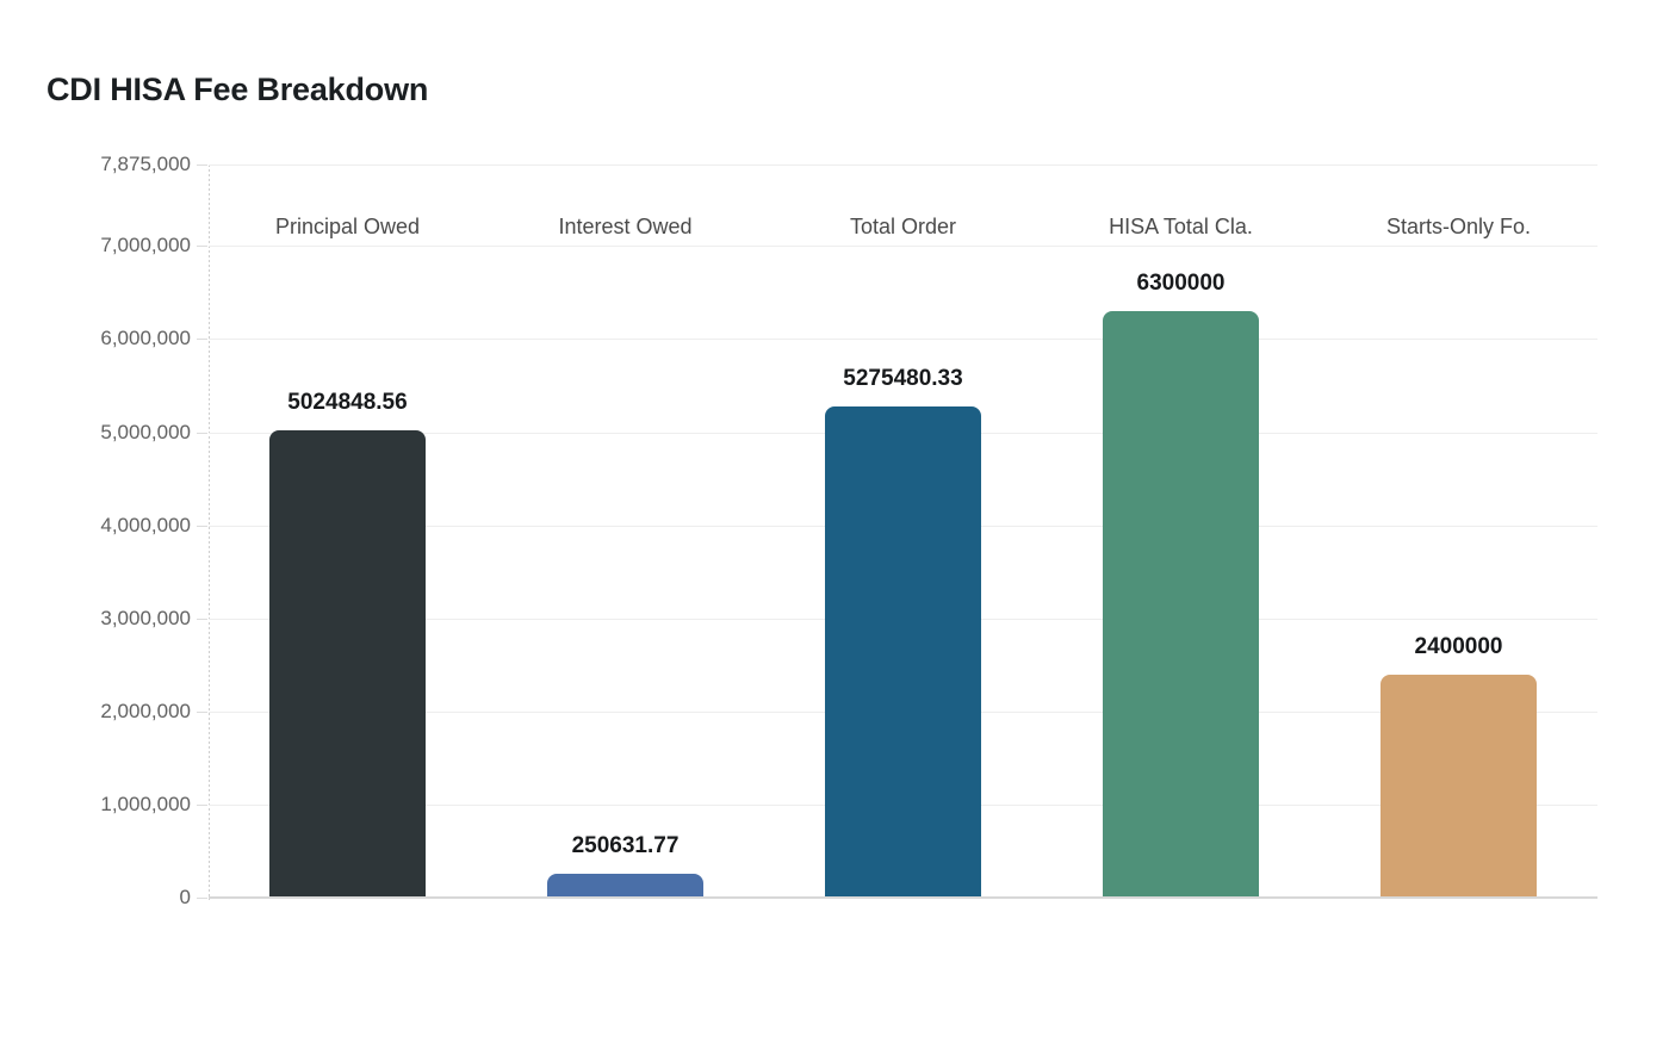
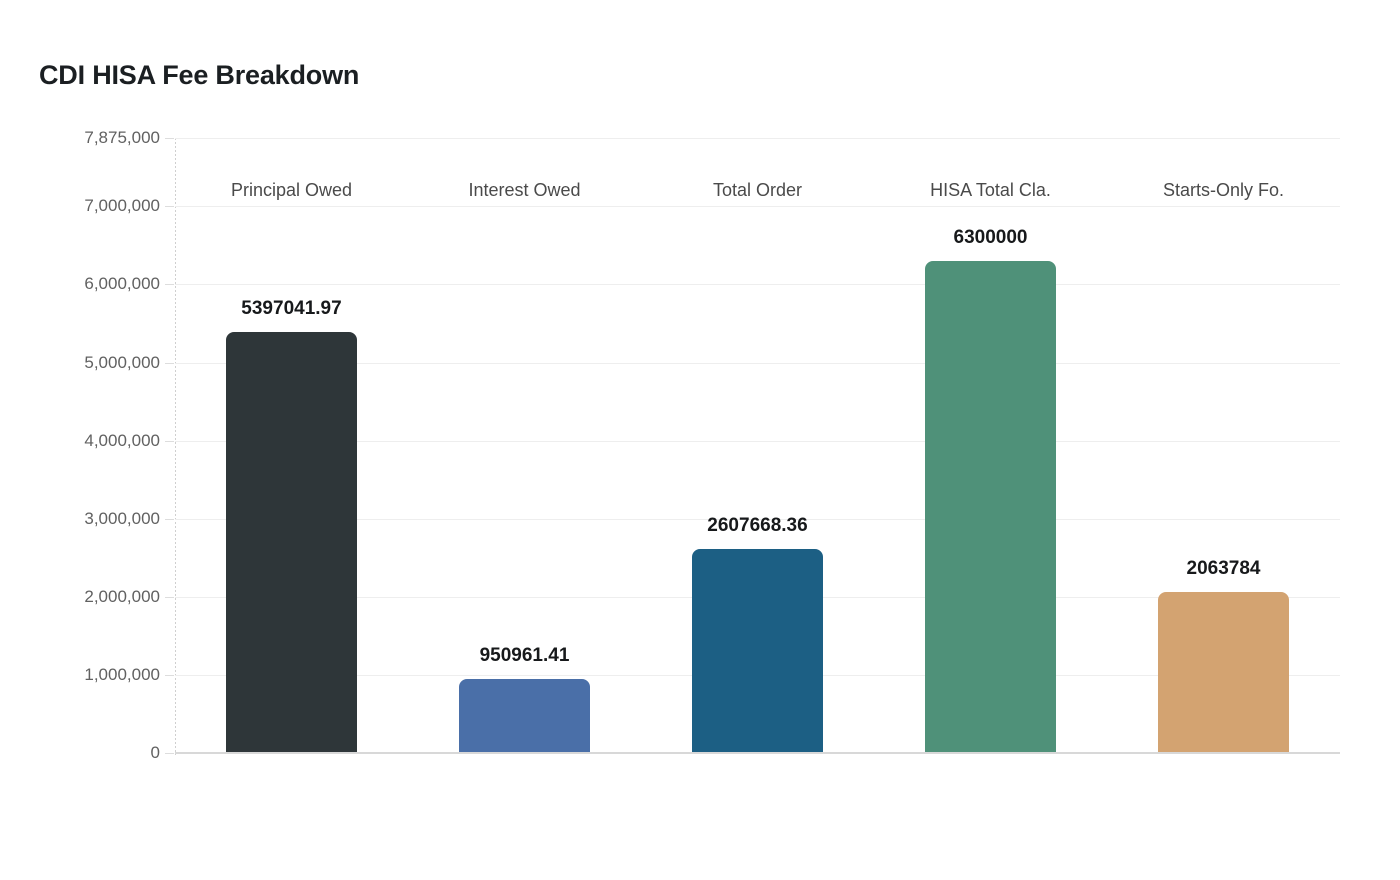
Principal Owed: 5024848.56 -> 5397041.97
Interest Owed: 250631.77 -> 950961.41
Total Order: 5275480.33 -> 2607668.36
Starts-Only Fo.: 2400000 -> 2063784
